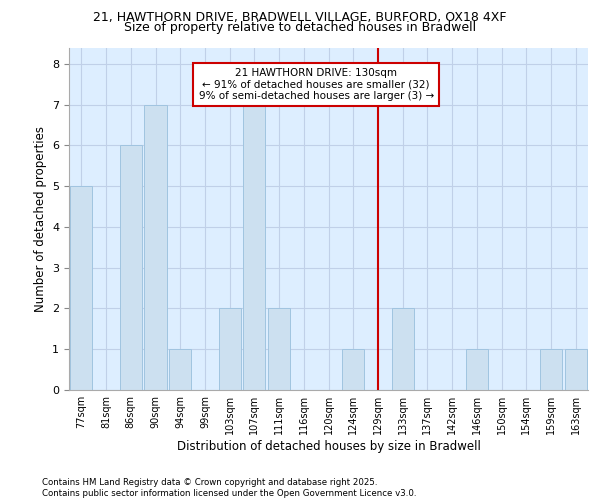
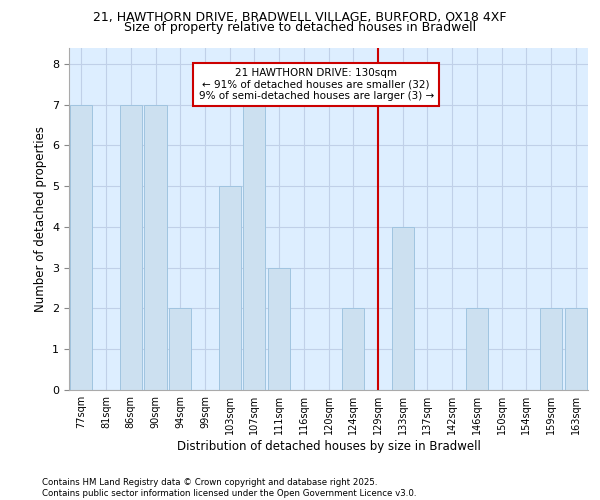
77sqm: 5 -> 7
86sqm: 6 -> 7
94sqm: 1 -> 2
103sqm: 2 -> 5
111sqm: 2 -> 3
124sqm: 1 -> 2
133sqm: 2 -> 4
146sqm: 1 -> 2
159sqm: 1 -> 2
163sqm: 1 -> 2
